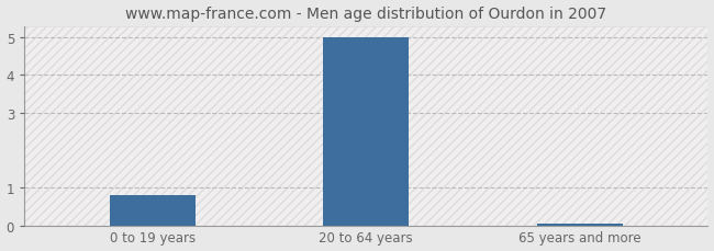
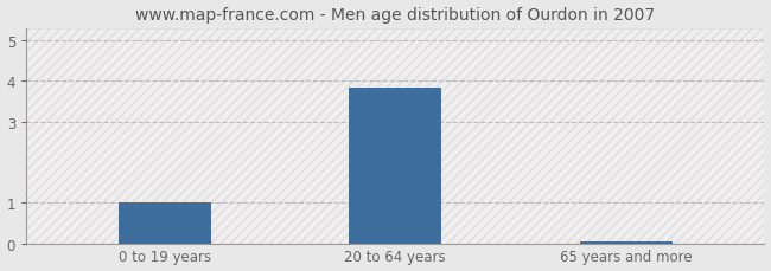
0 to 19 years: 0.80 -> 1.00
20 to 64 years: 5.00 -> 3.85
